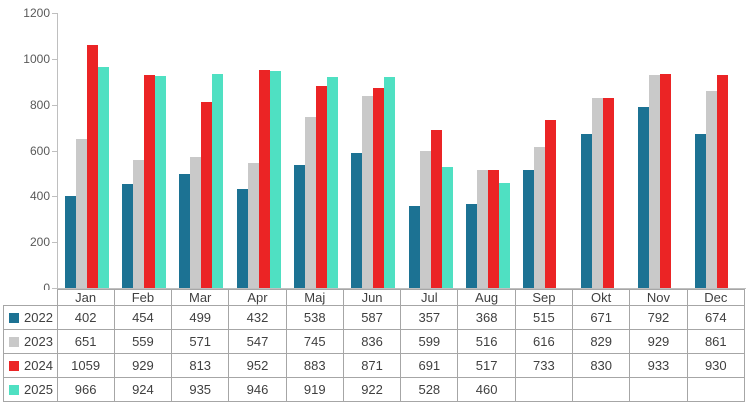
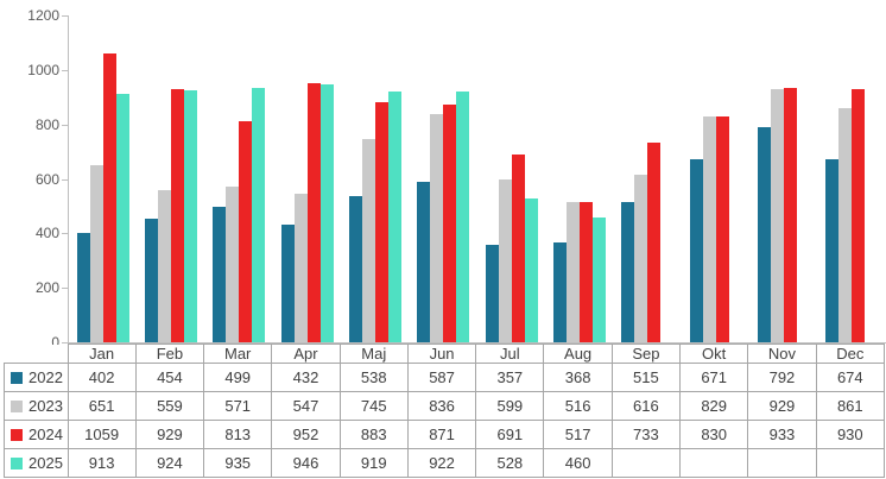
2025/Jan: 966 -> 913
